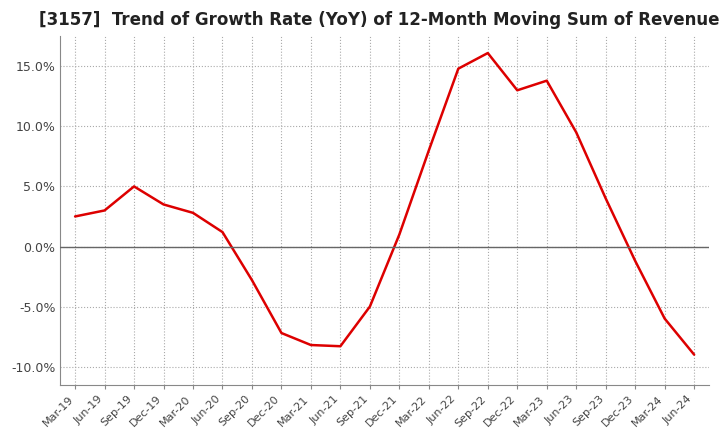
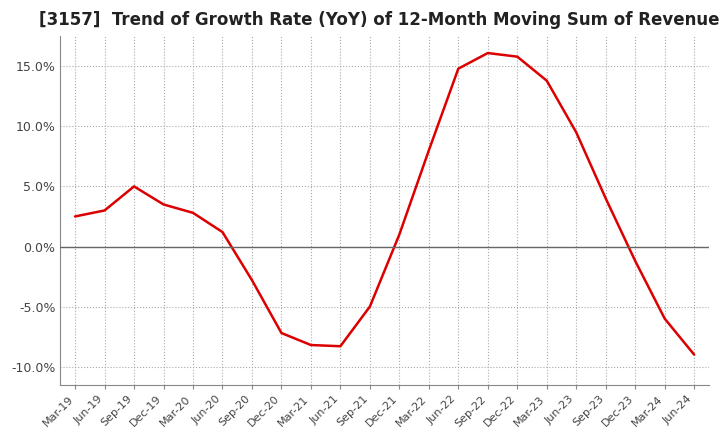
Dec-22: 13.0% -> 15.8%
